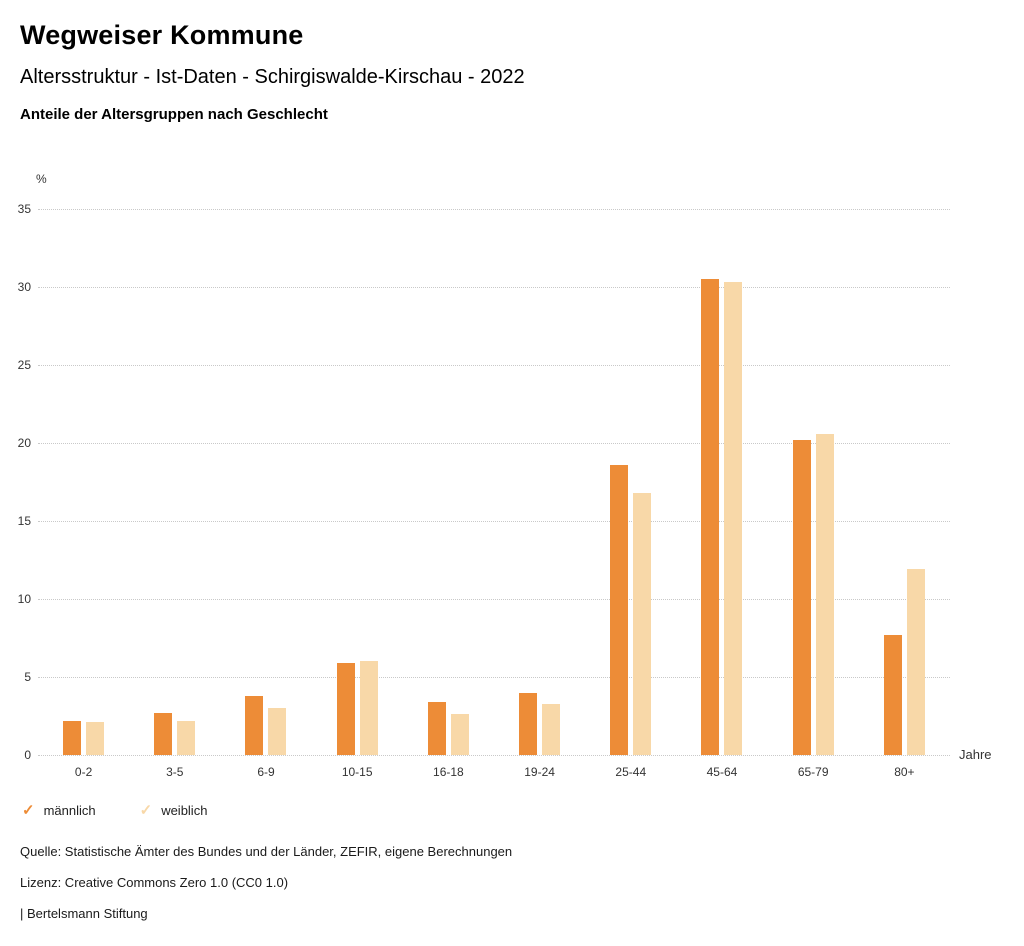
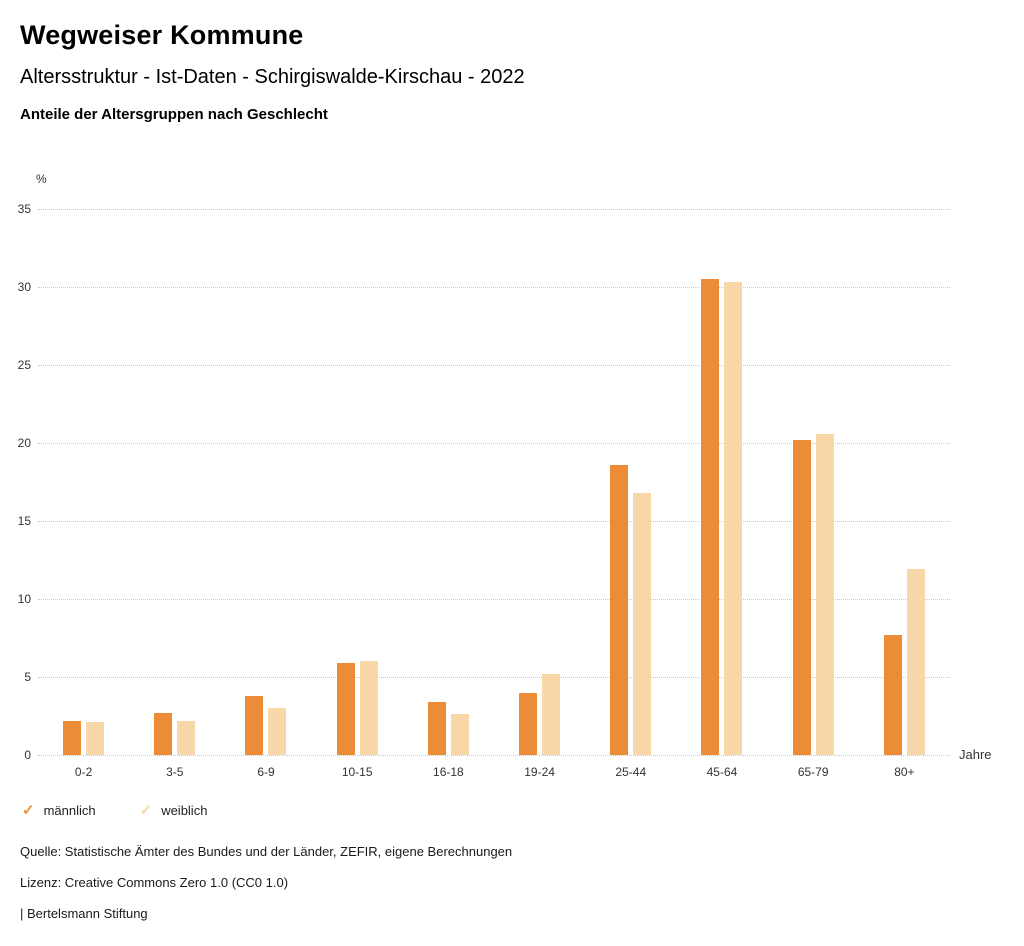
weiblich/19-24: 3.3 -> 5.2
